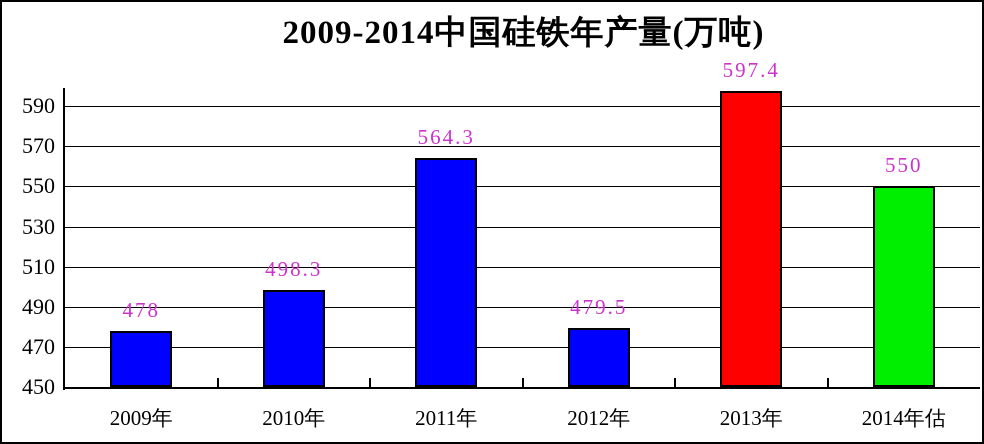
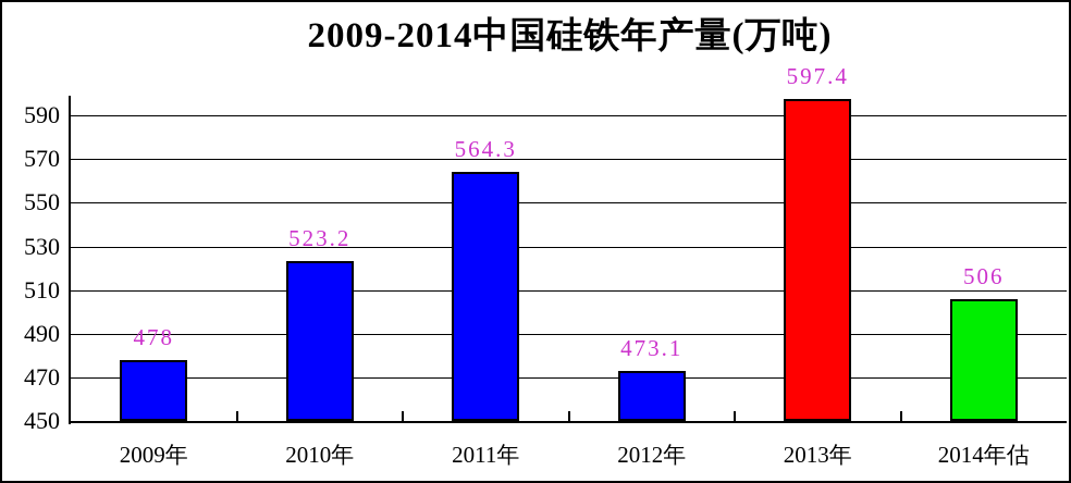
2010年: 498.3 -> 523.2
2012年: 479.5 -> 473.1
2014年估: 550 -> 506
